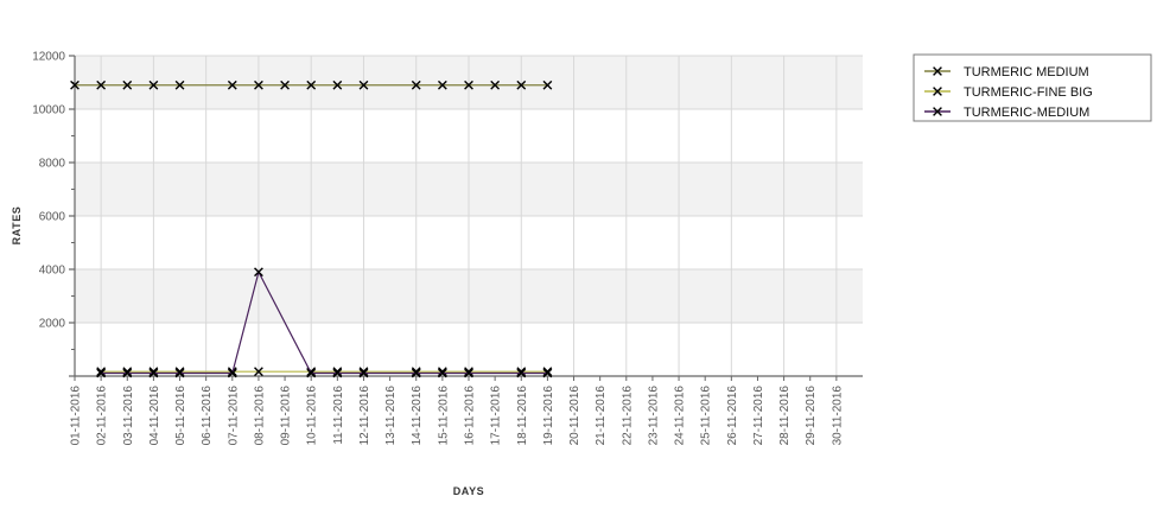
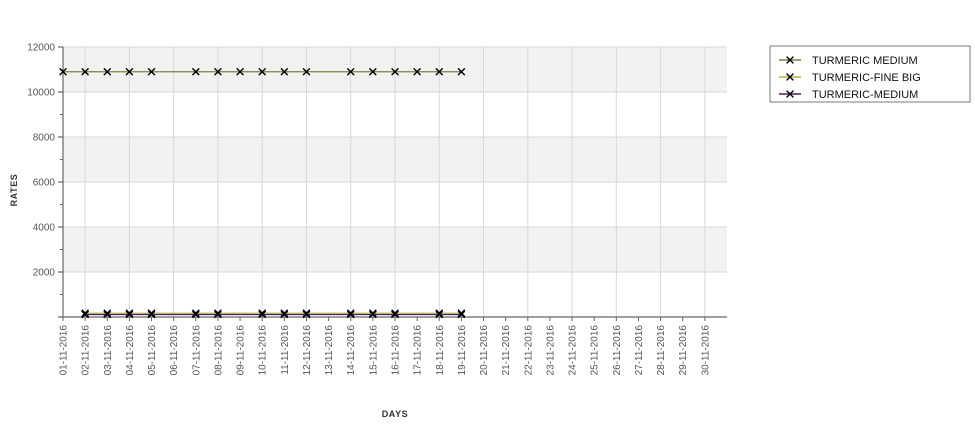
TURMERIC-MEDIUM/08-11-2016: 3900 -> 100
